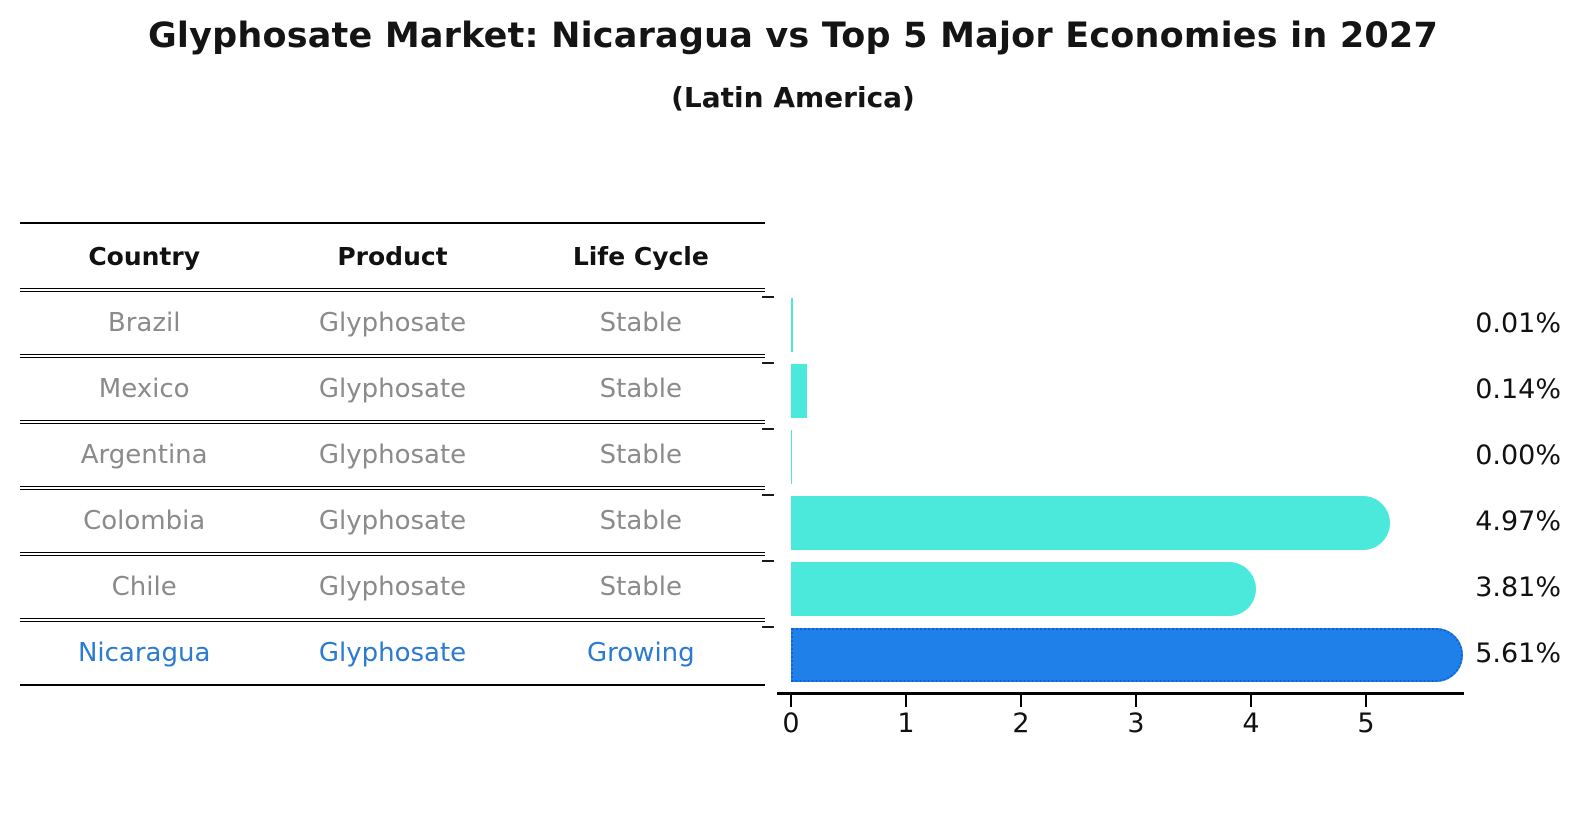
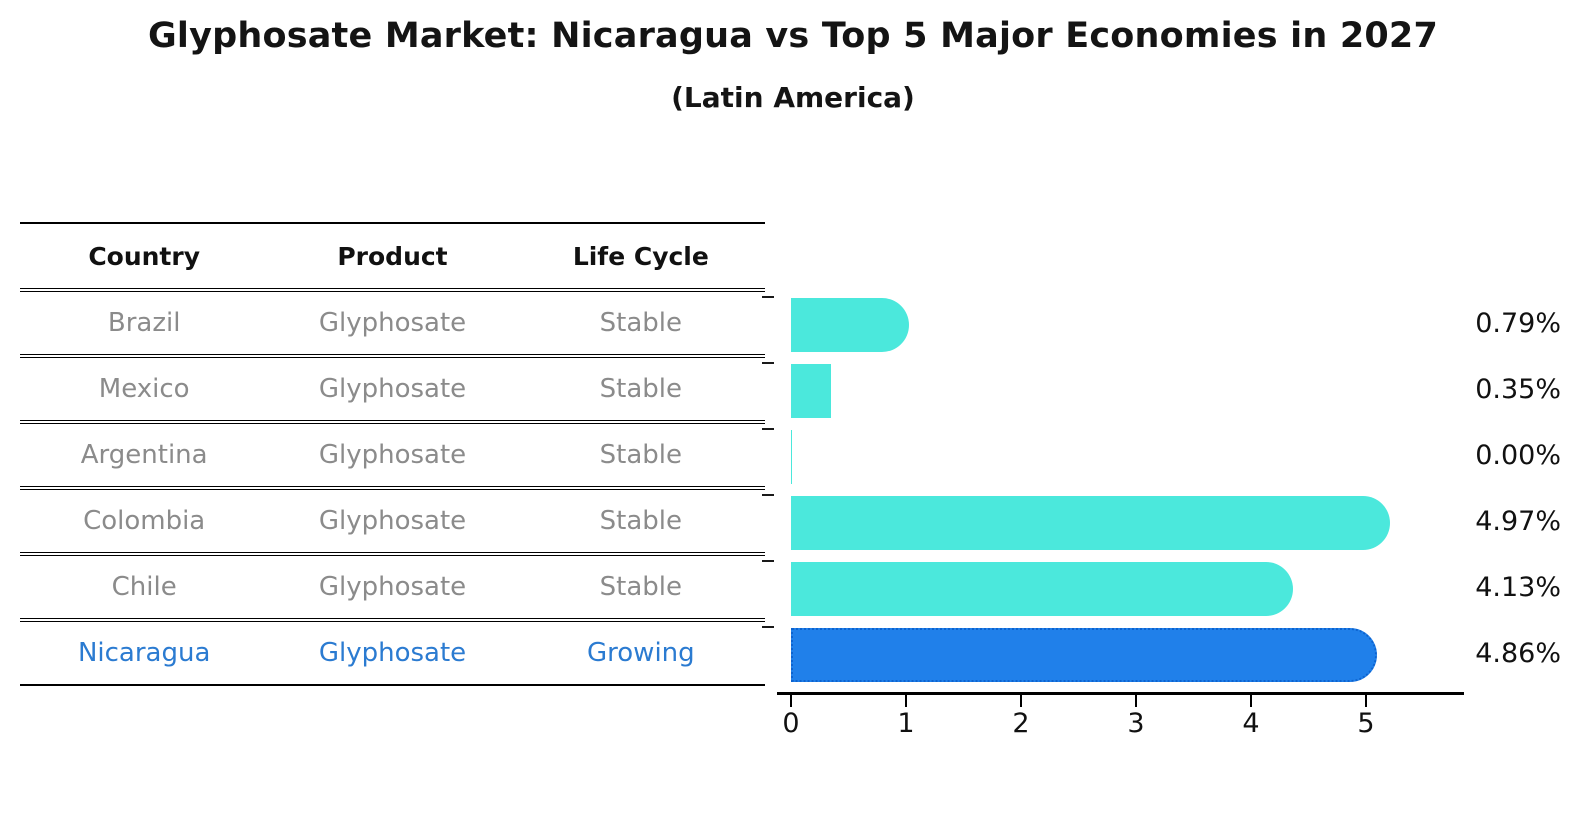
Brazil: 0.01% -> 0.79%
Mexico: 0.14% -> 0.35%
Chile: 3.81% -> 4.13%
Nicaragua: 5.61% -> 4.86%
